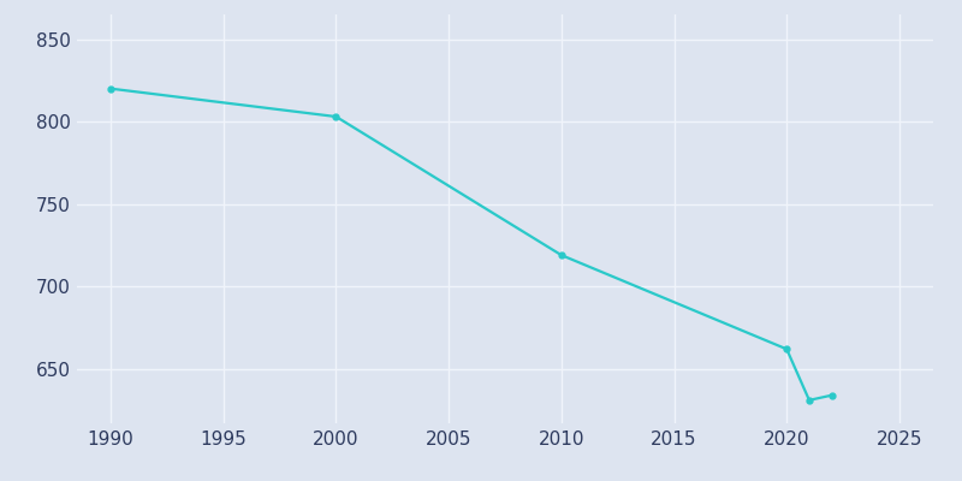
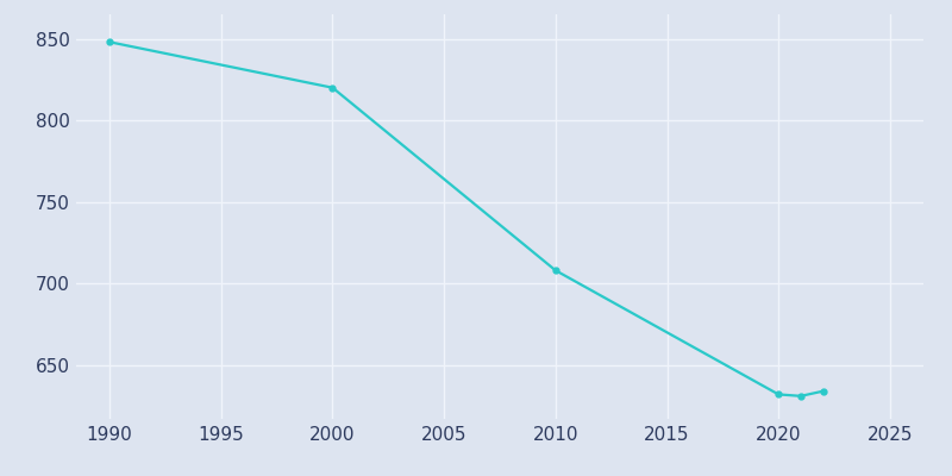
1990: 820 -> 848
2000: 803 -> 820
2010: 719 -> 708
2020: 662 -> 632
